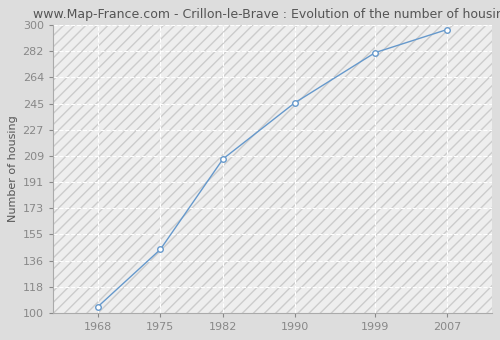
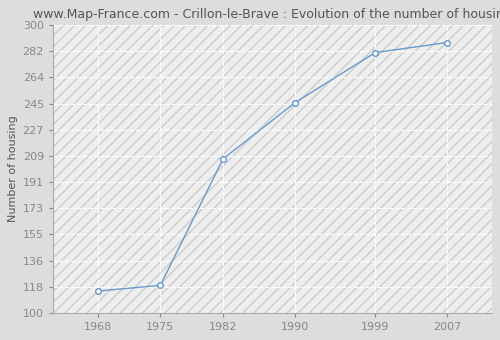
1968: 104 -> 115
1975: 144 -> 119
2007: 297 -> 288
